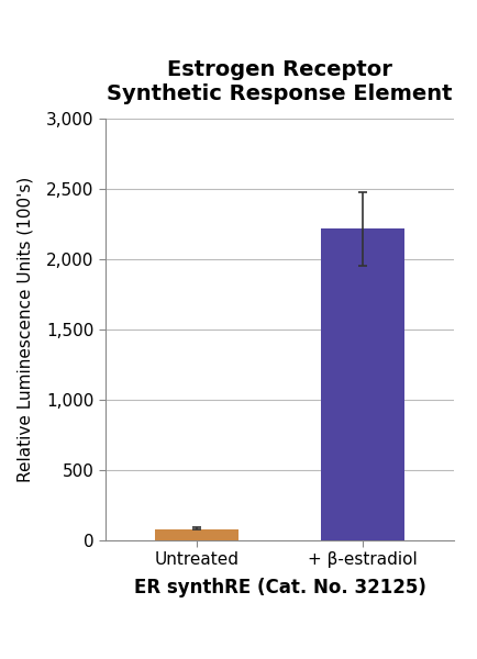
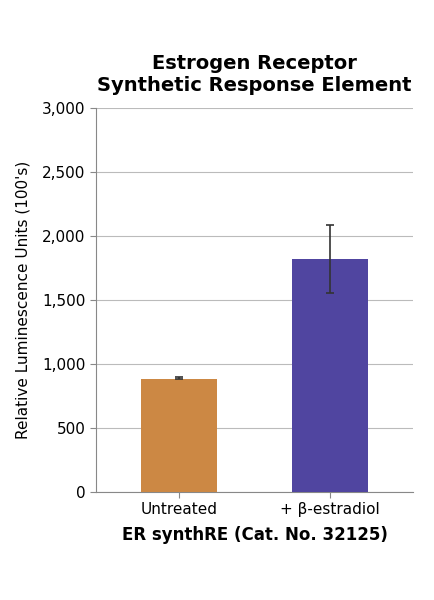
Untreated: 80 -> 880
+ β-estradiol: 2,220 -> 1,820
